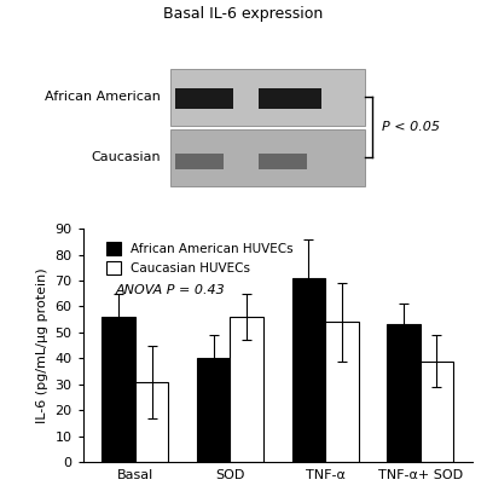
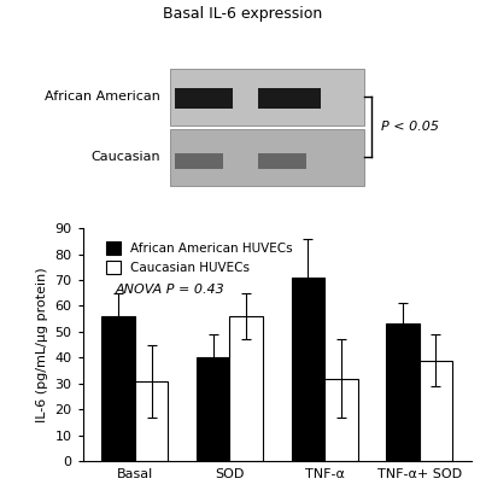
Caucasian HUVECs/TNF-α: 54 -> 32
